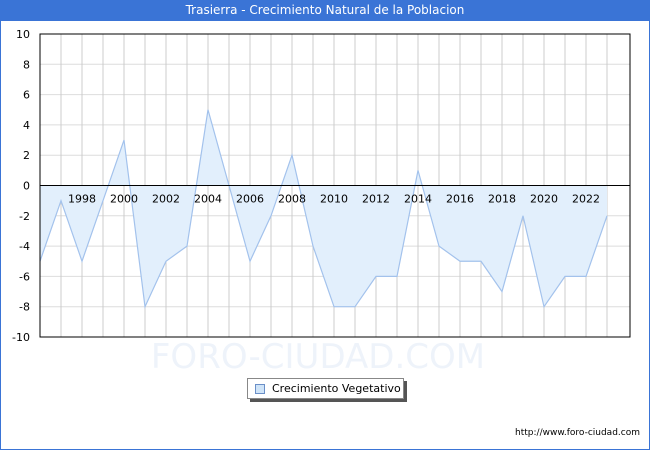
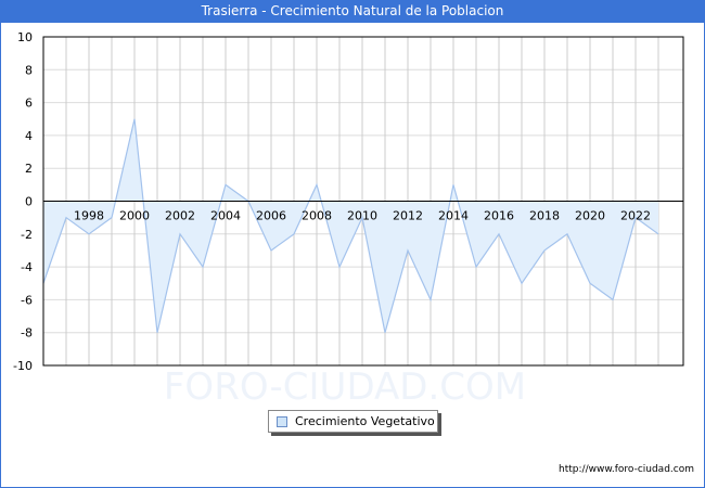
1998: -5 -> -2
2000: 3 -> 5
2002: -5 -> -2
2004: 5 -> 1
2006: -5 -> -3
2008: 2 -> 1
2010: -8 -> -1
2012: -6 -> -3
2016: -5 -> -2
2018: -7 -> -3
2020: -8 -> -5
2022: -6 -> -1
